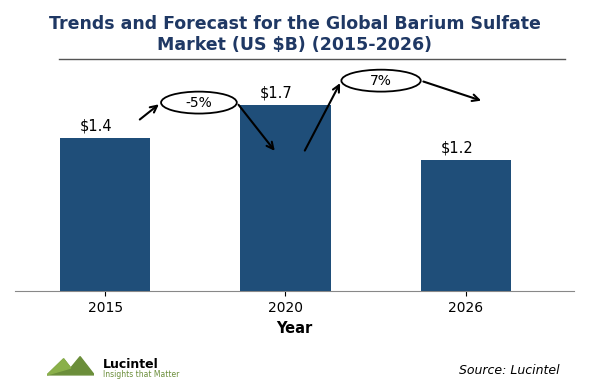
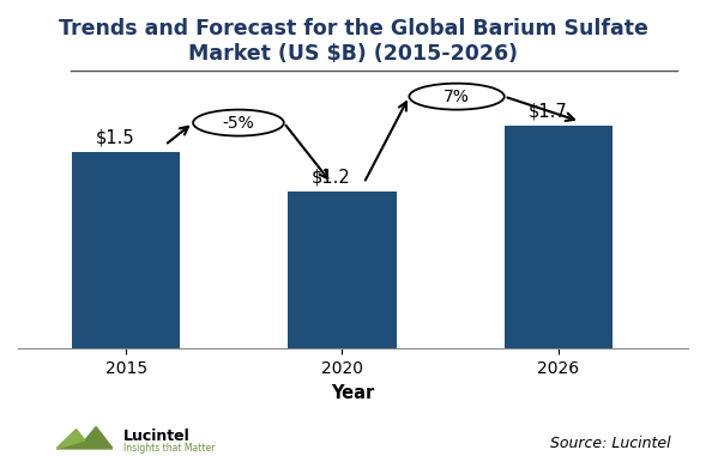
2015: $1.4 -> $1.5
2020: $1.7 -> $1.2
2026: $1.2 -> $1.7
